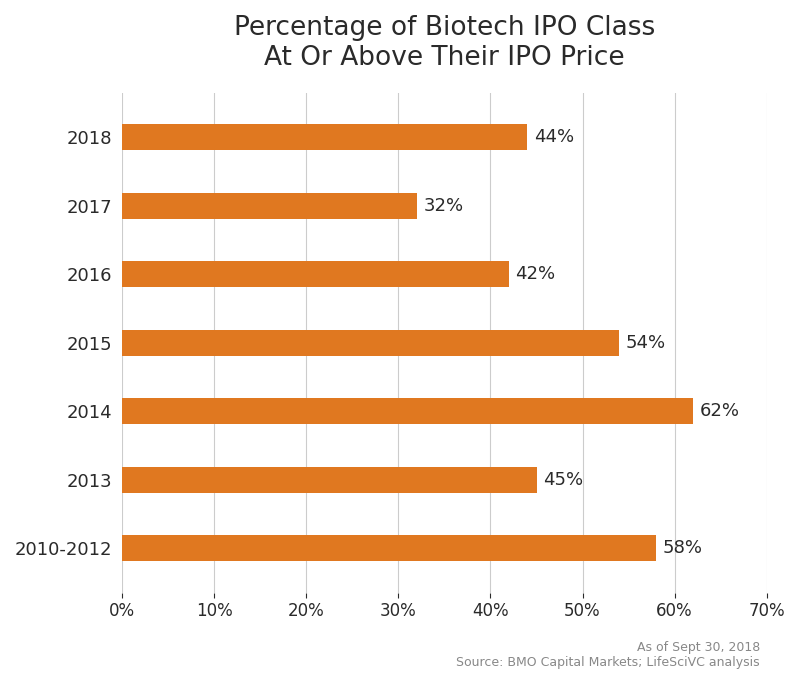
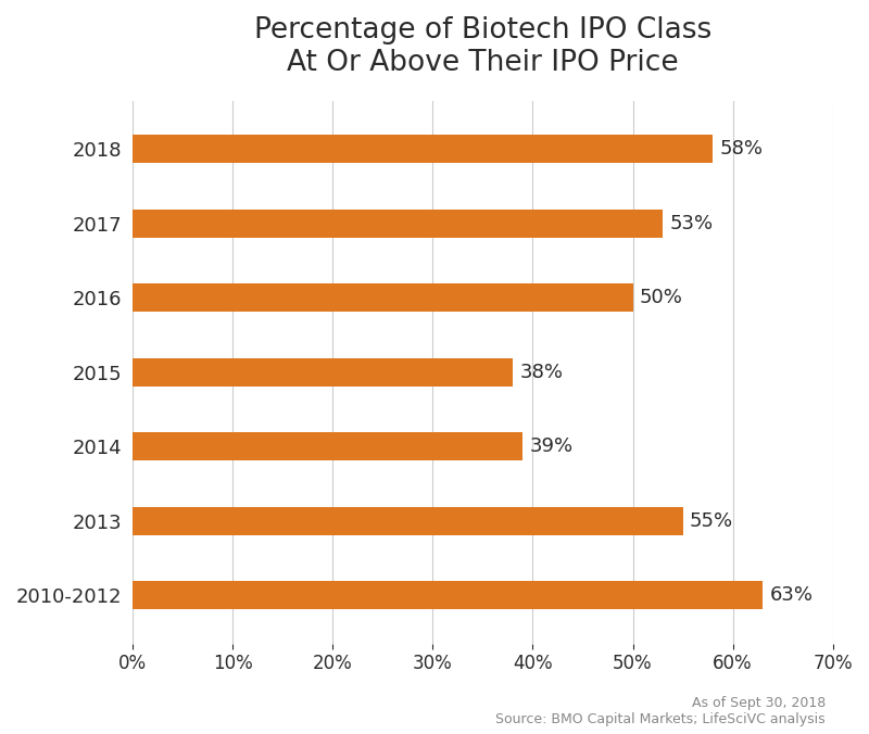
2018: 44% -> 58%
2017: 32% -> 53%
2016: 42% -> 50%
2015: 54% -> 38%
2014: 62% -> 39%
2013: 45% -> 55%
2010-2012: 58% -> 63%
